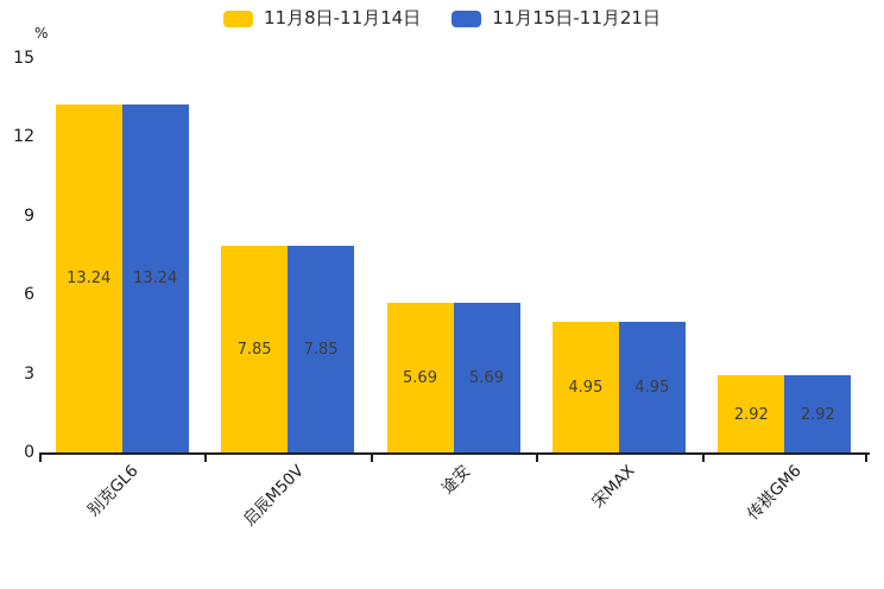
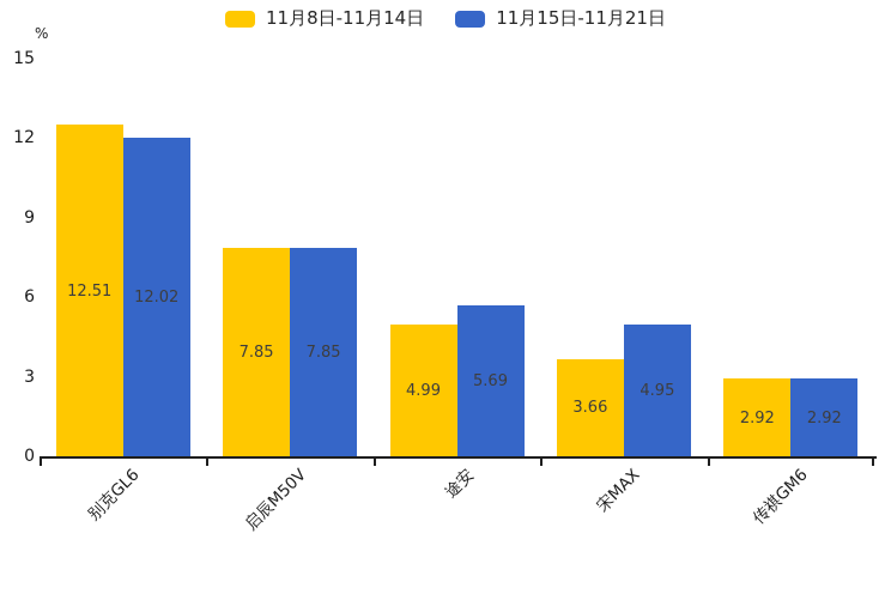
11月8日-11月14日/别克GL6: 13.24 -> 12.51
11月15日-11月21日/别克GL6: 13.24 -> 12.02
11月8日-11月14日/途安: 5.69 -> 4.99
11月8日-11月14日/宋MAX: 4.95 -> 3.66
